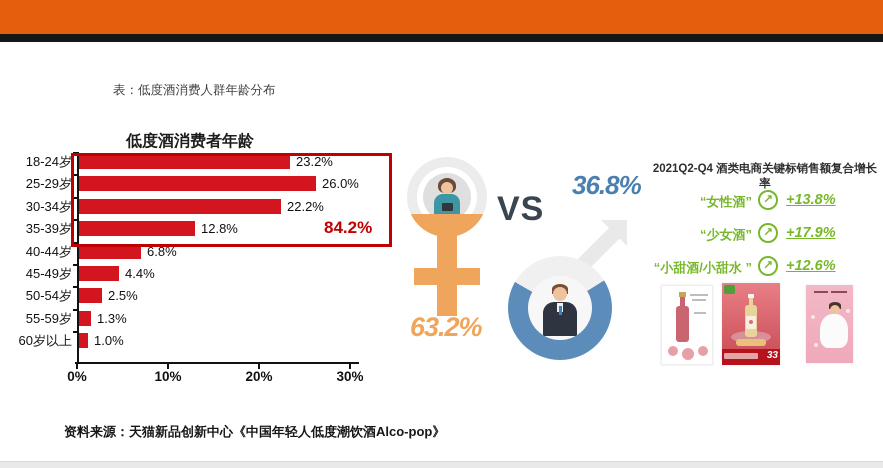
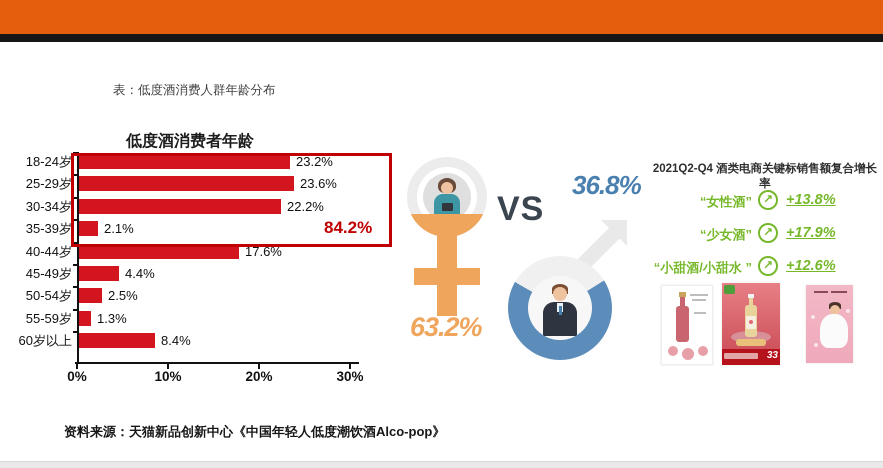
25-29岁: 26.0% -> 23.6%
35-39岁: 12.8% -> 2.1%
40-44岁: 6.8% -> 17.6%
60岁以上: 1.0% -> 8.4%
